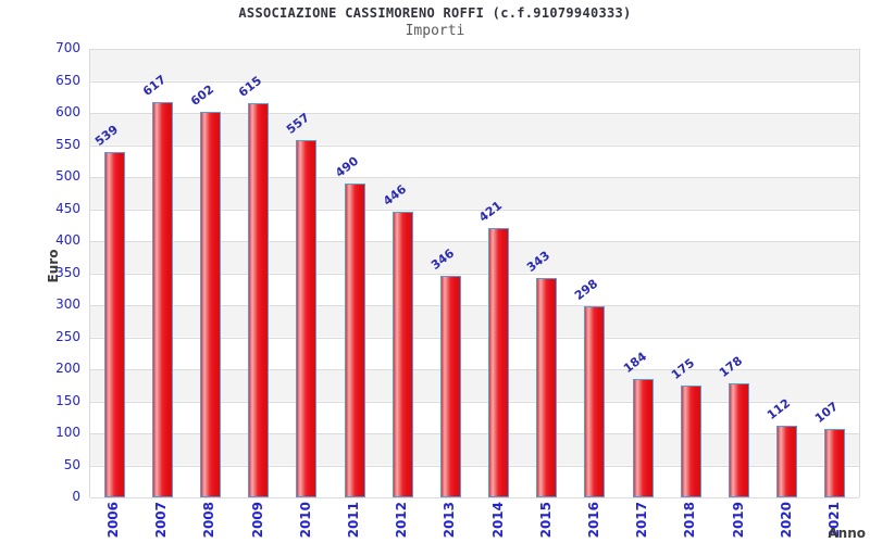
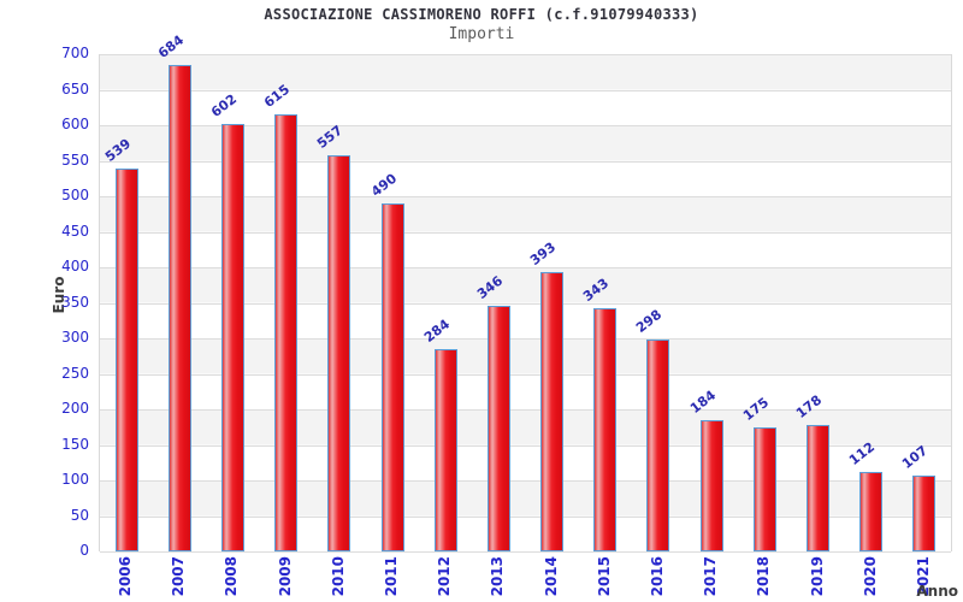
2007: 617 -> 684
2012: 446 -> 284
2014: 421 -> 393
